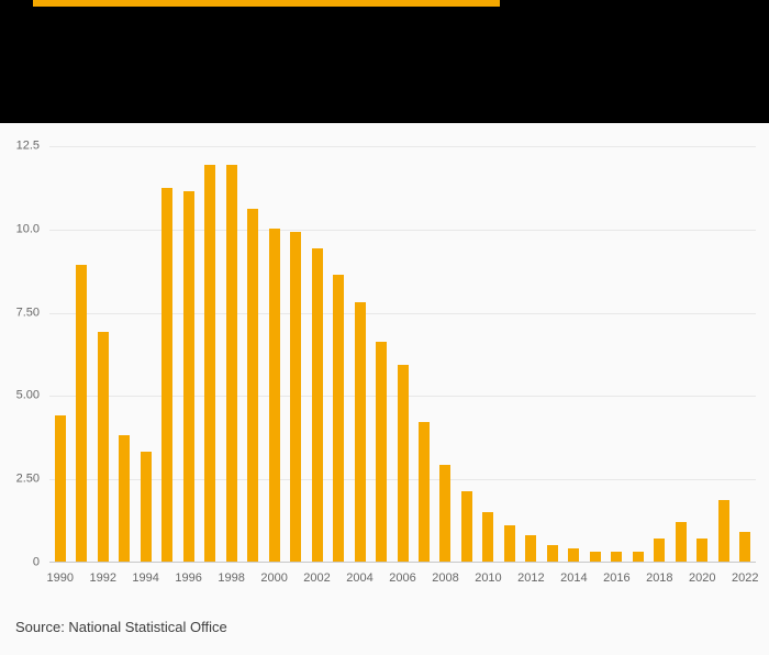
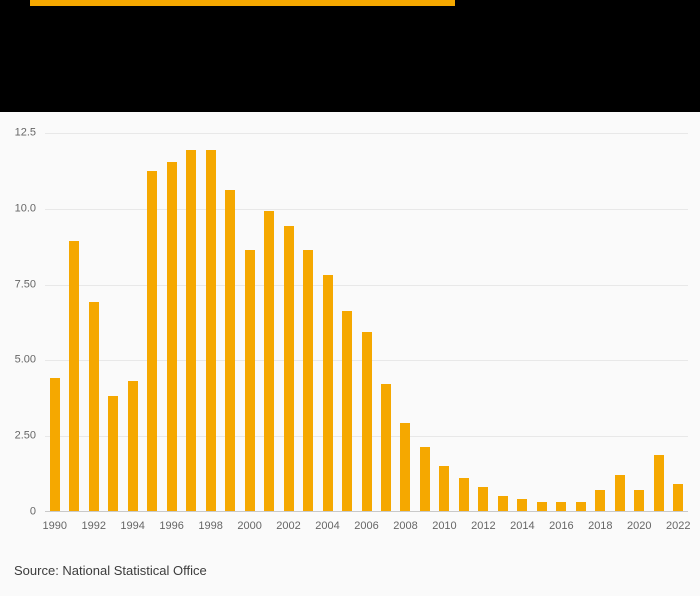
1994: 3.3 -> 4.3
1996: 11.1 -> 11.5
2000: 10.0 -> 8.6
